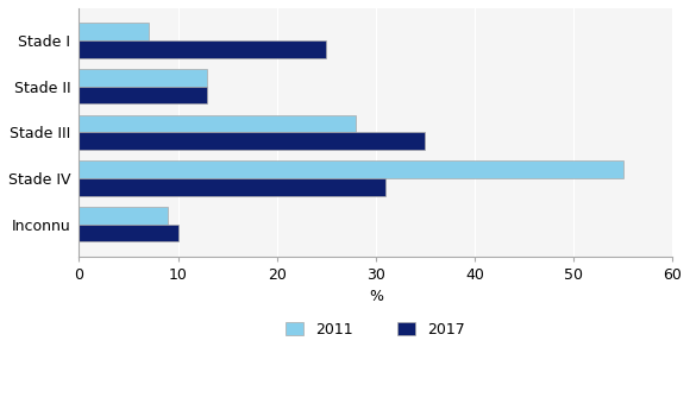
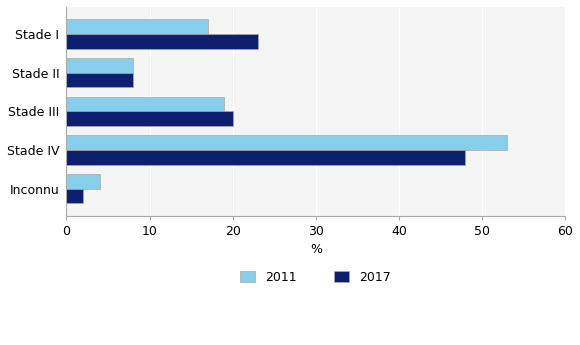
2011/Stade I: 7 -> 17
2017/Stade I: 25 -> 23
2011/Stade II: 13 -> 8
2017/Stade II: 13 -> 8
2011/Stade III: 28 -> 19
2017/Stade III: 35 -> 20
2011/Stade IV: 55 -> 53
2017/Stade IV: 31 -> 48
2011/Inconnu: 9 -> 4
2017/Inconnu: 10 -> 2
